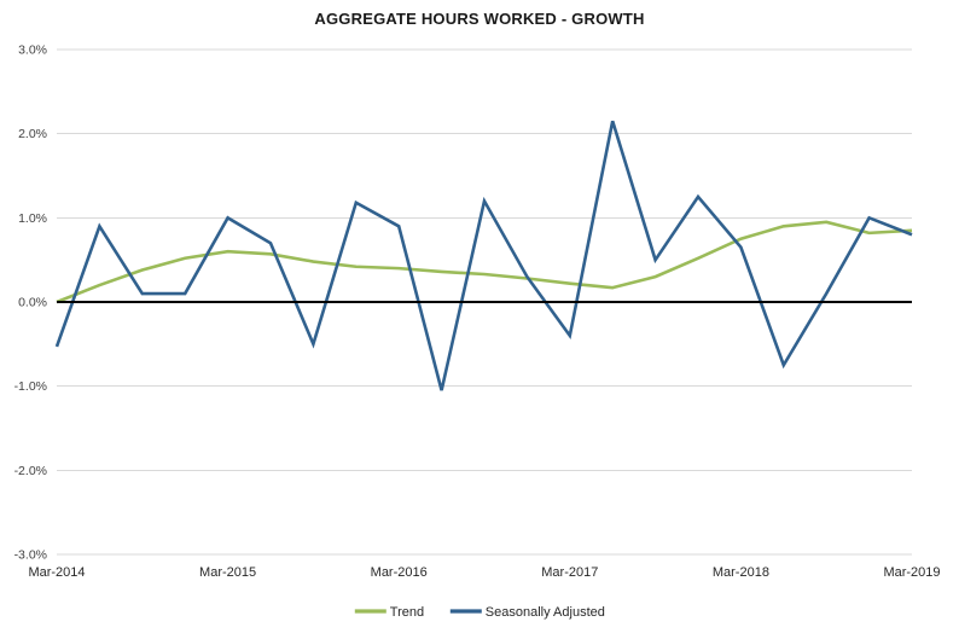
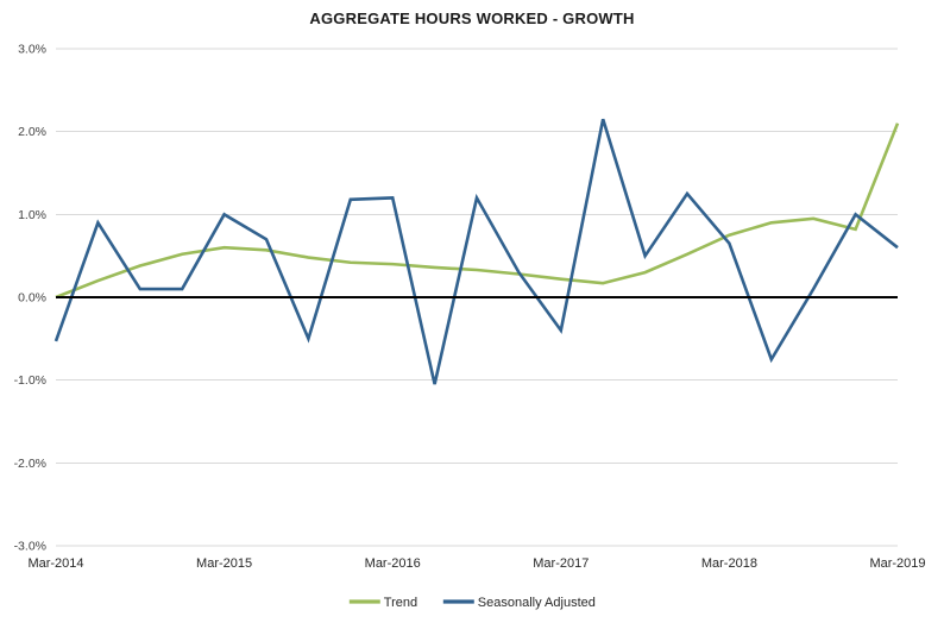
Seasonally Adjusted/Mar-2016: 0.9% -> 1.2%
Trend/Mar-2019: 0.8% -> 2.1%
Seasonally Adjusted/Mar-2019: 0.8% -> 0.6%
